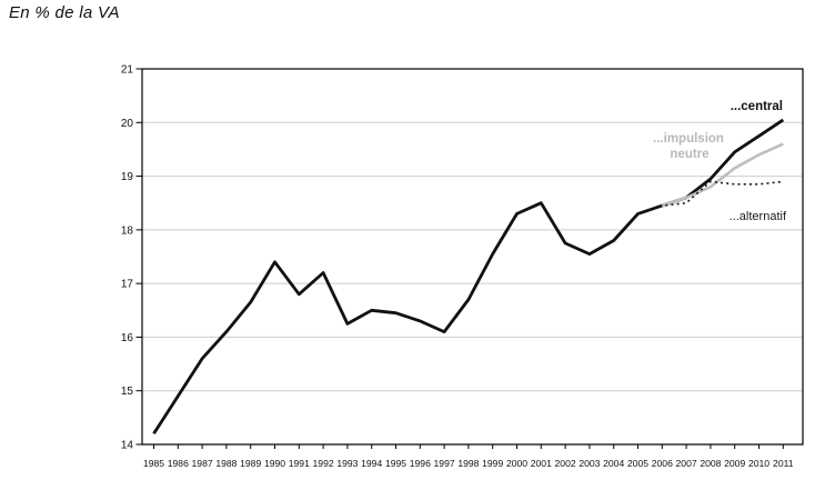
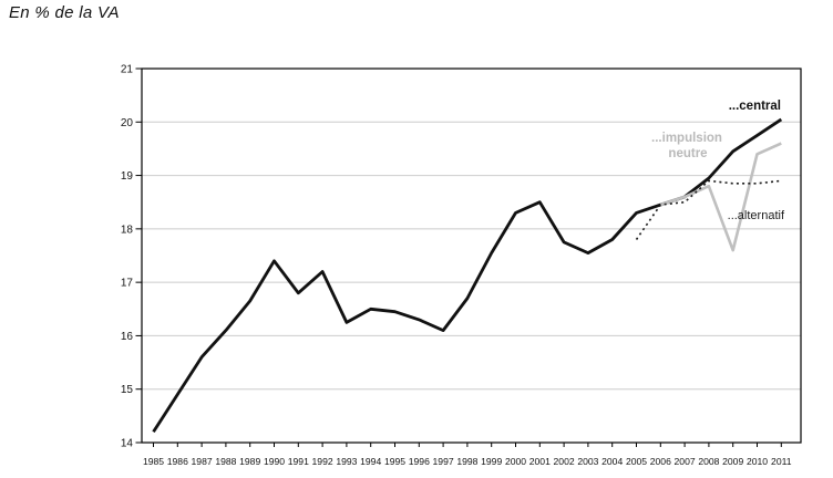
...alternatif/2005: 18.3 -> 17.8
...impulsion neutre/2009: 19.1 -> 17.6
